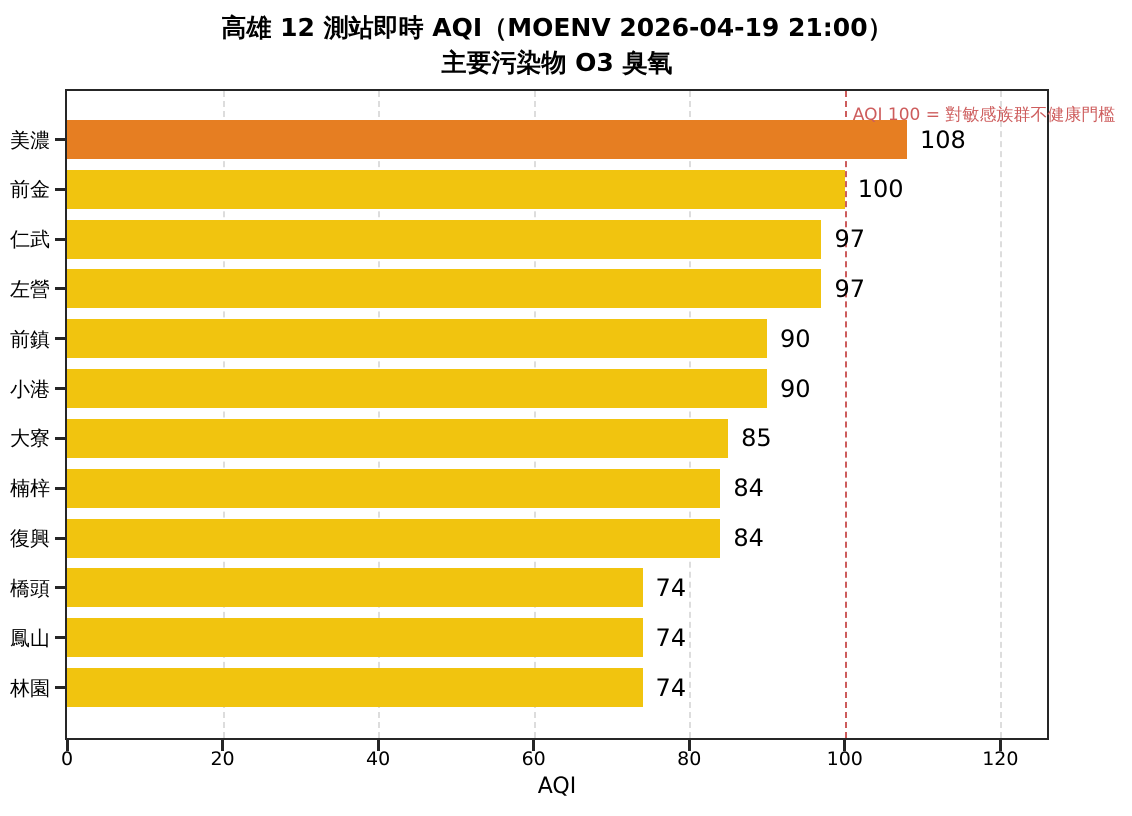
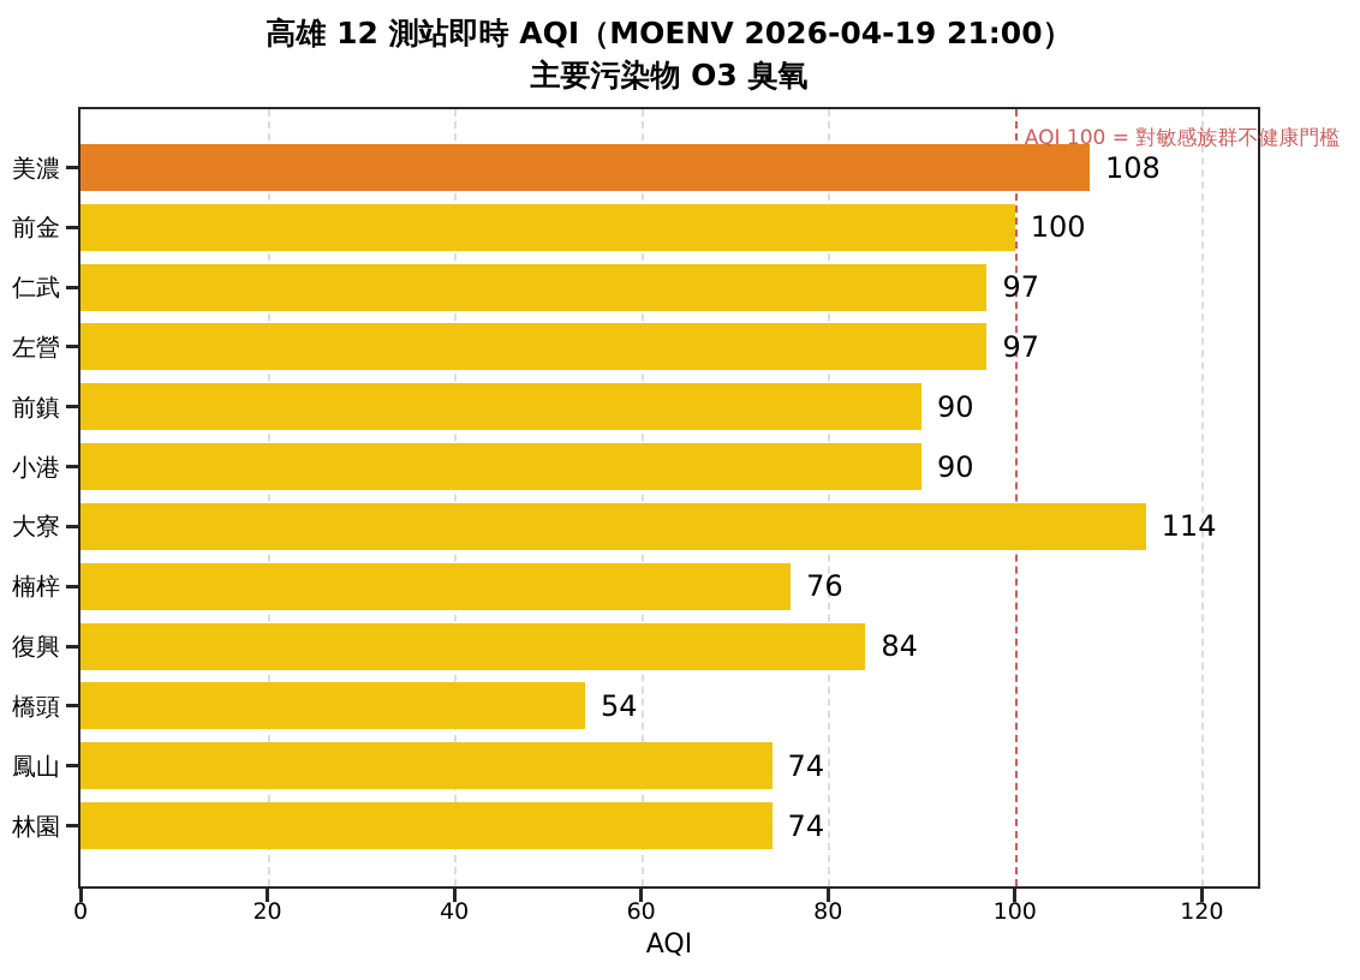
大寮: 85 -> 114
楠梓: 84 -> 76
橋頭: 74 -> 54
